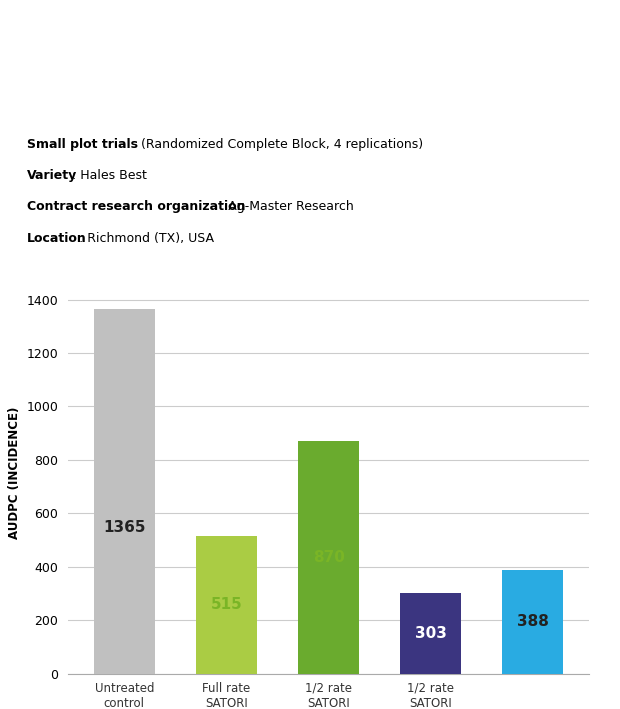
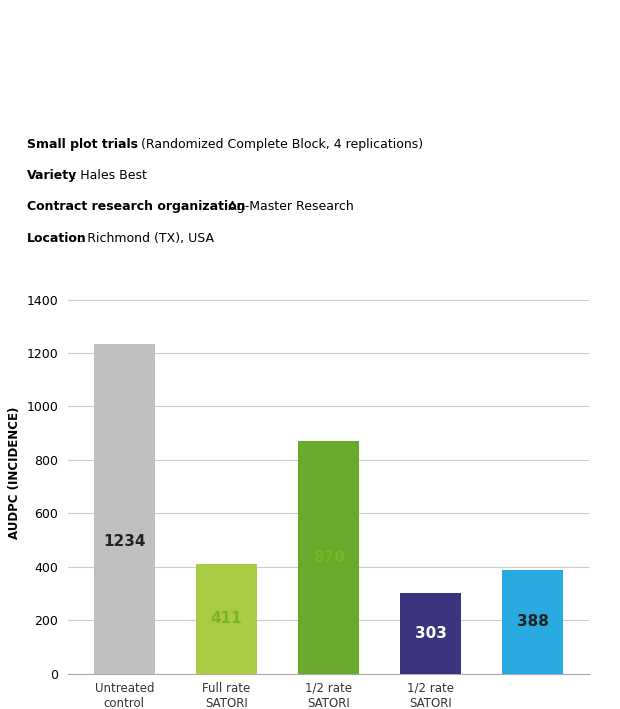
Untreated control: 1365 -> 1234
Full rate SATORI: 515 -> 411
